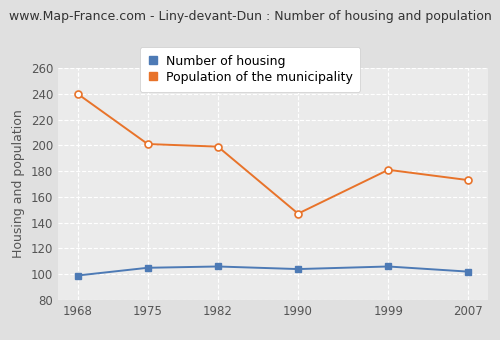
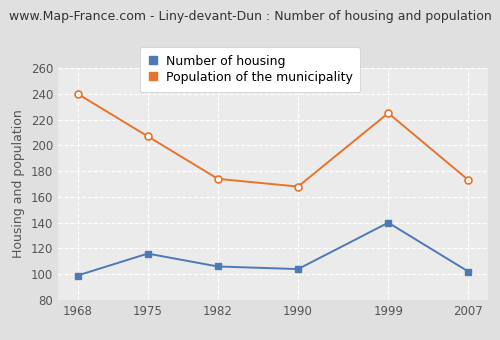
Number of housing/1975: 105 -> 116
Population of the municipality/1975: 201 -> 207
Population of the municipality/1982: 199 -> 174
Population of the municipality/1990: 147 -> 168
Number of housing/1999: 106 -> 140
Population of the municipality/1999: 181 -> 225
